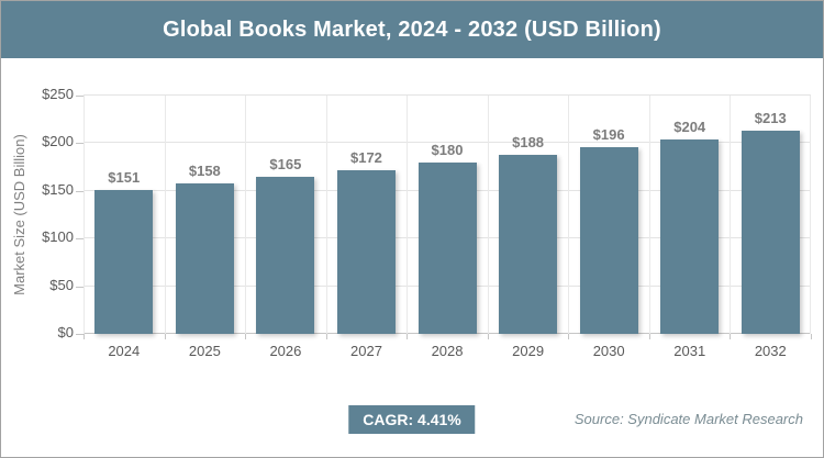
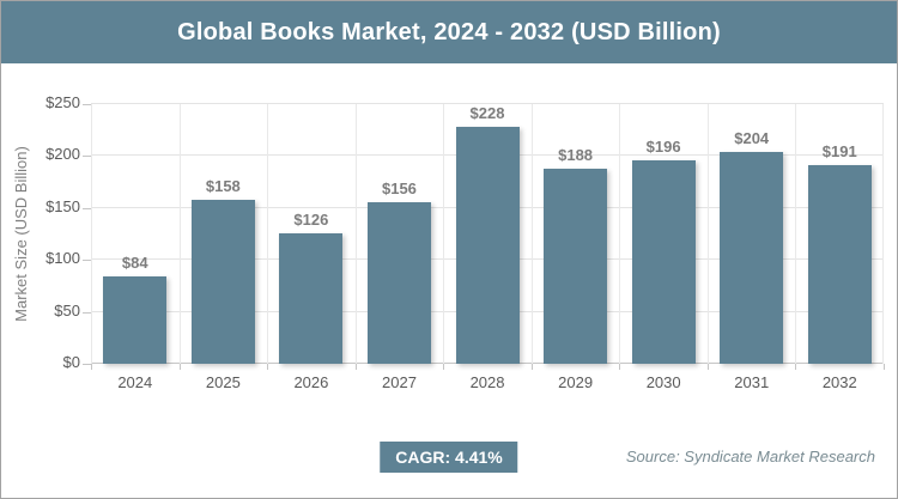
2024: $151 -> $84
2026: $165 -> $126
2027: $172 -> $156
2028: $180 -> $228
2032: $213 -> $191
